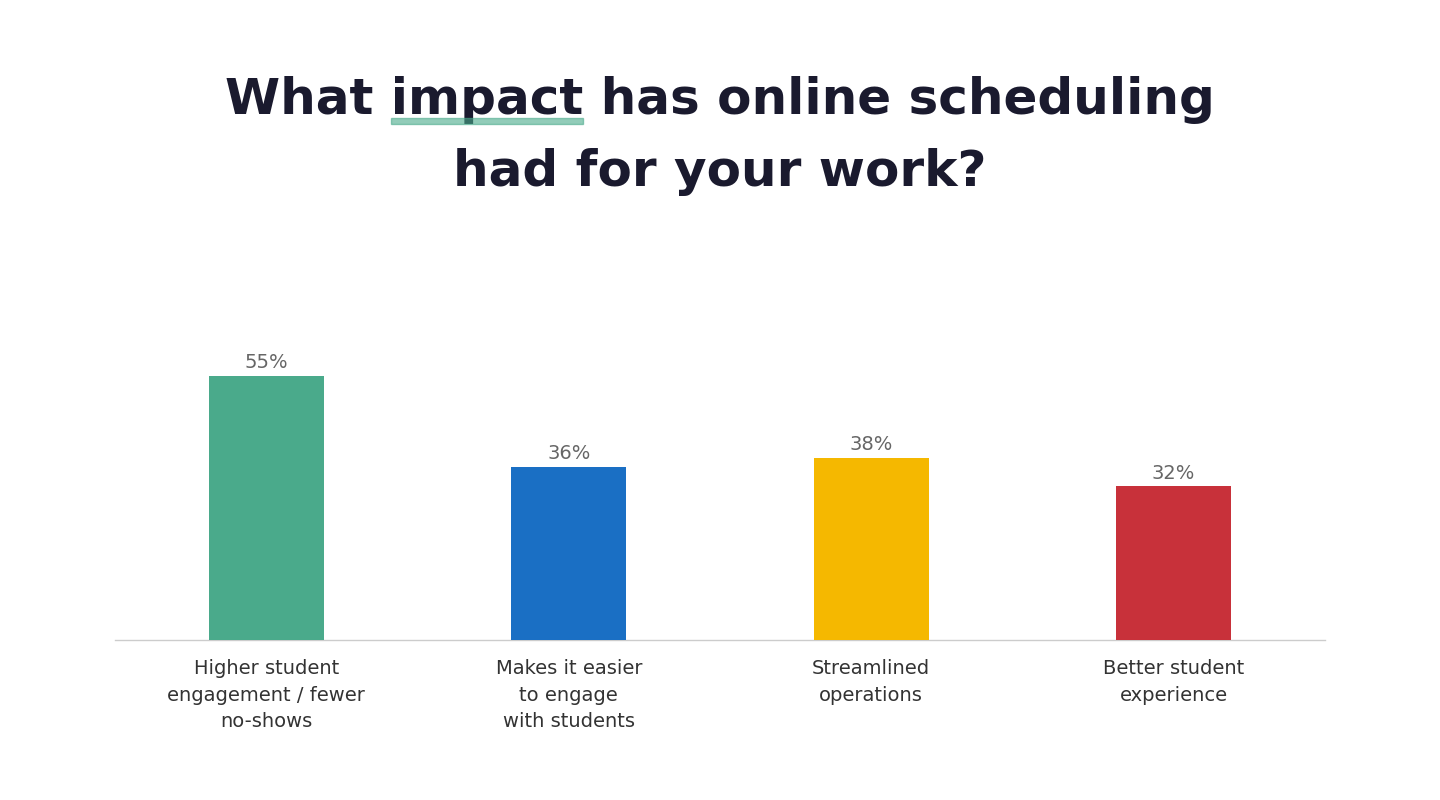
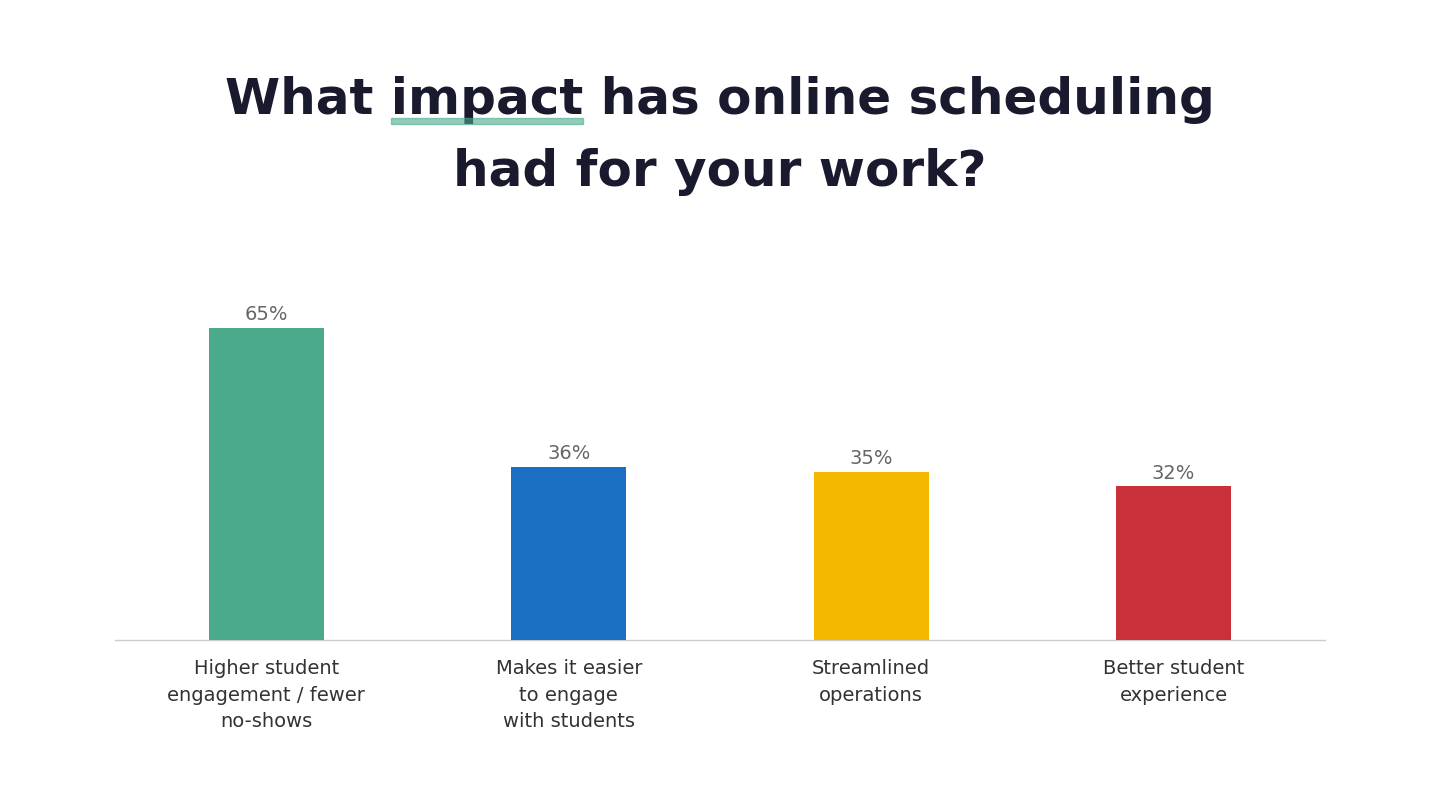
Higher student engagement / fewer no-shows: 55% -> 65%
Streamlined operations: 38% -> 35%
